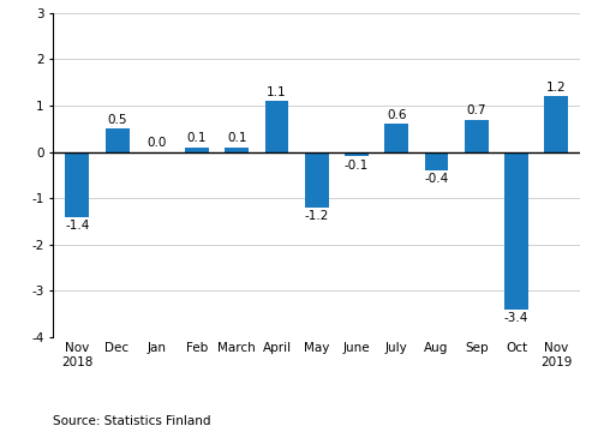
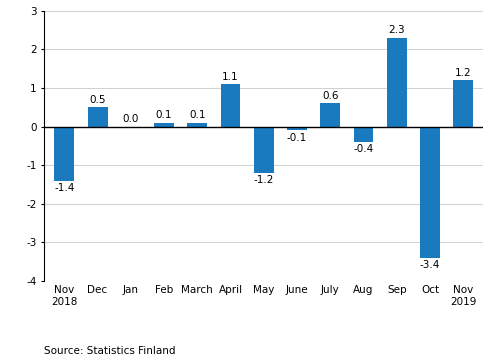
Sep: 0.7 -> 2.3
